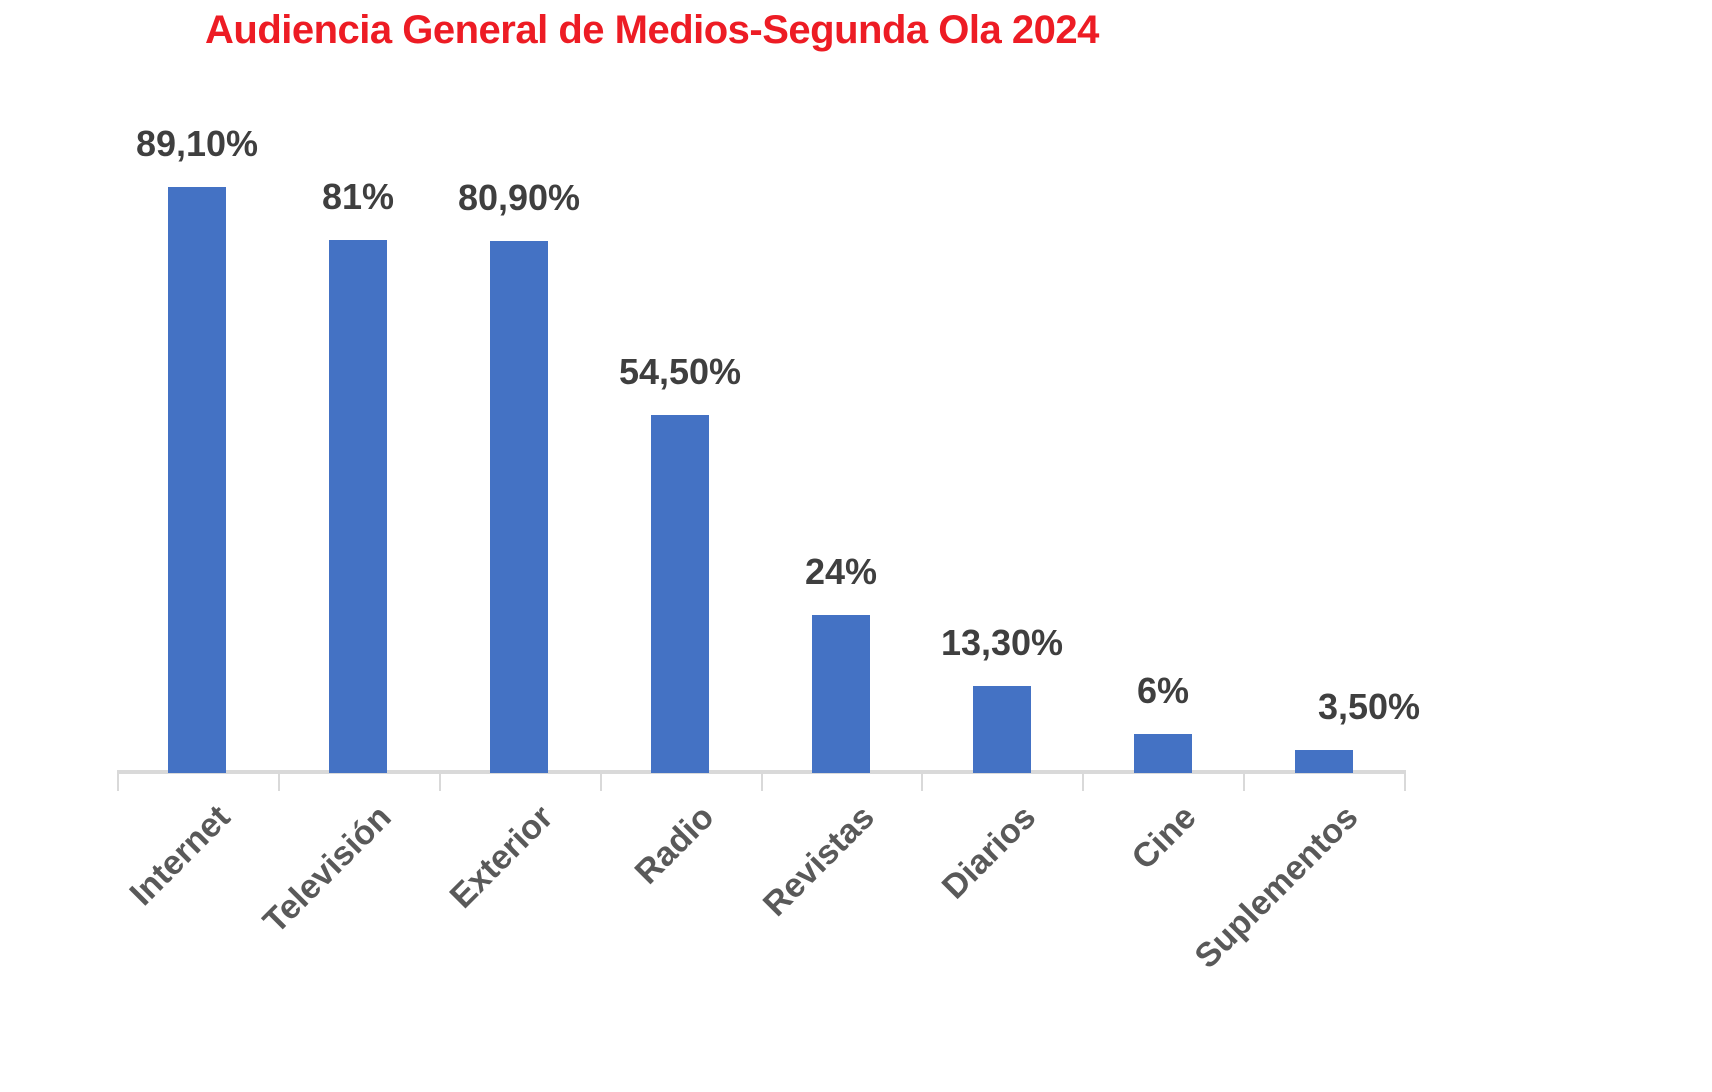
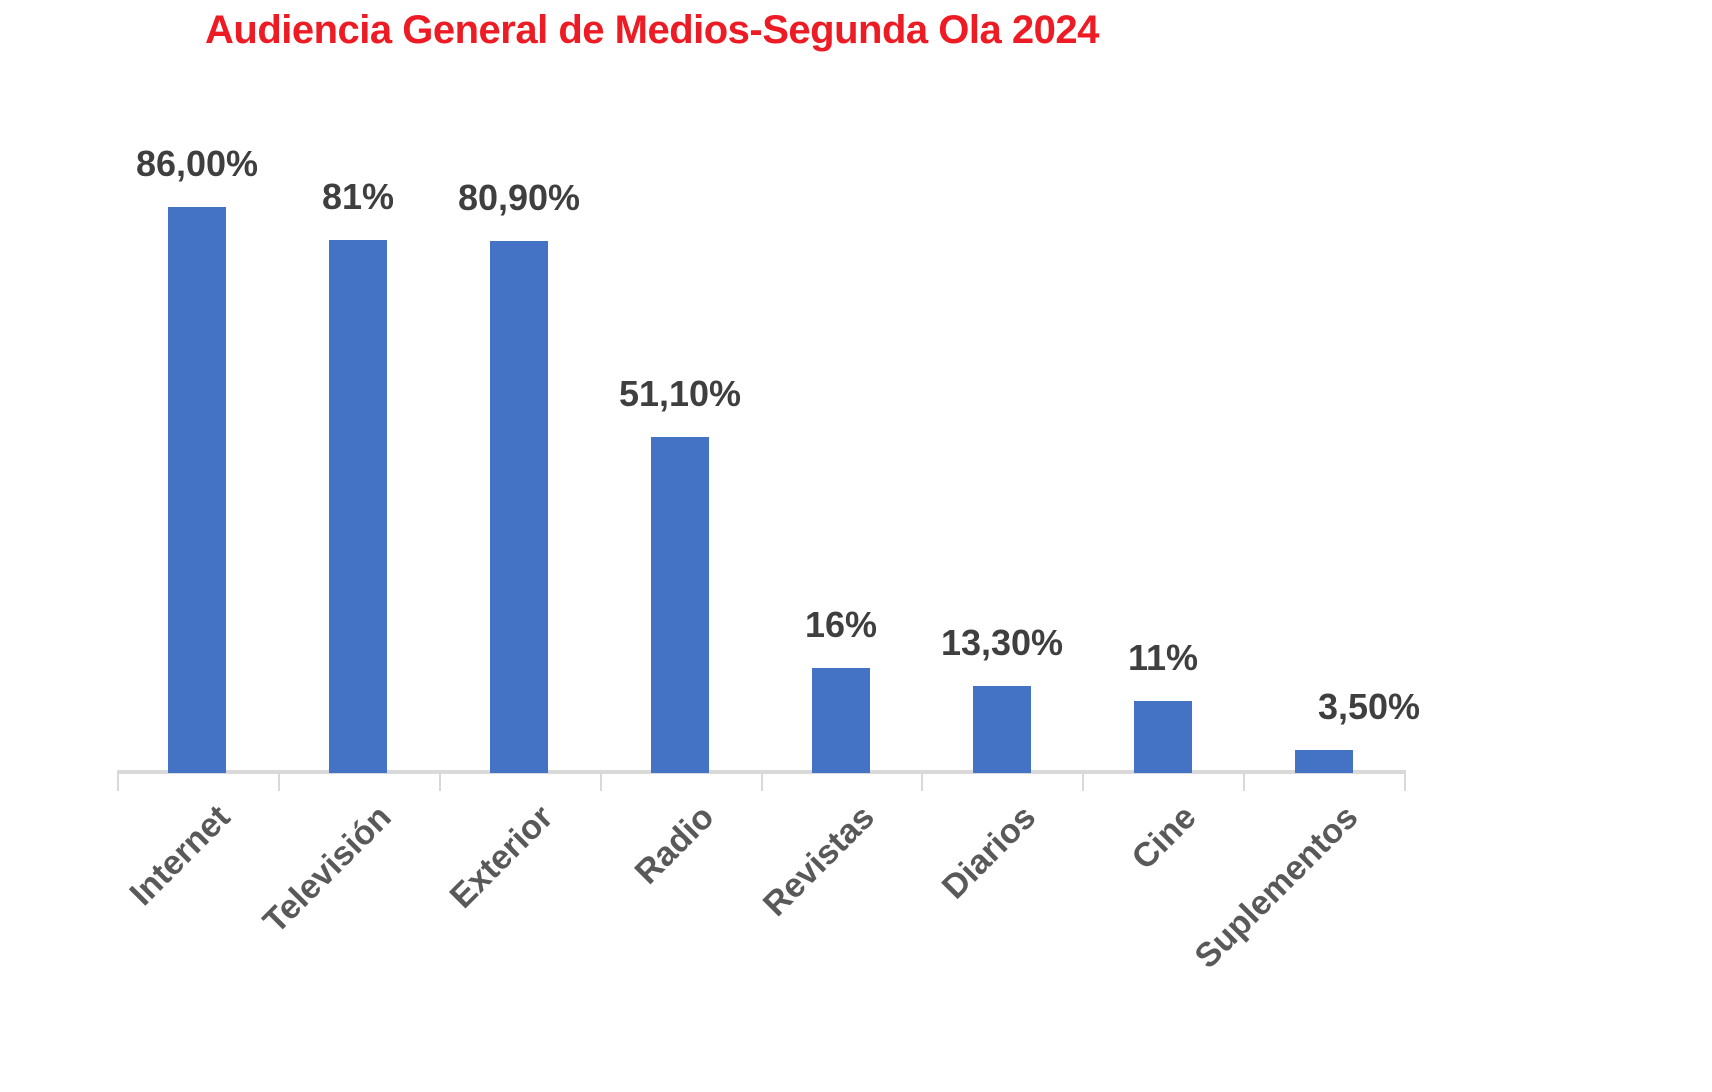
Internet: 89,10% -> 86,00%
Radio: 54,50% -> 51,10%
Revistas: 24% -> 16%
Cine: 6% -> 11%
